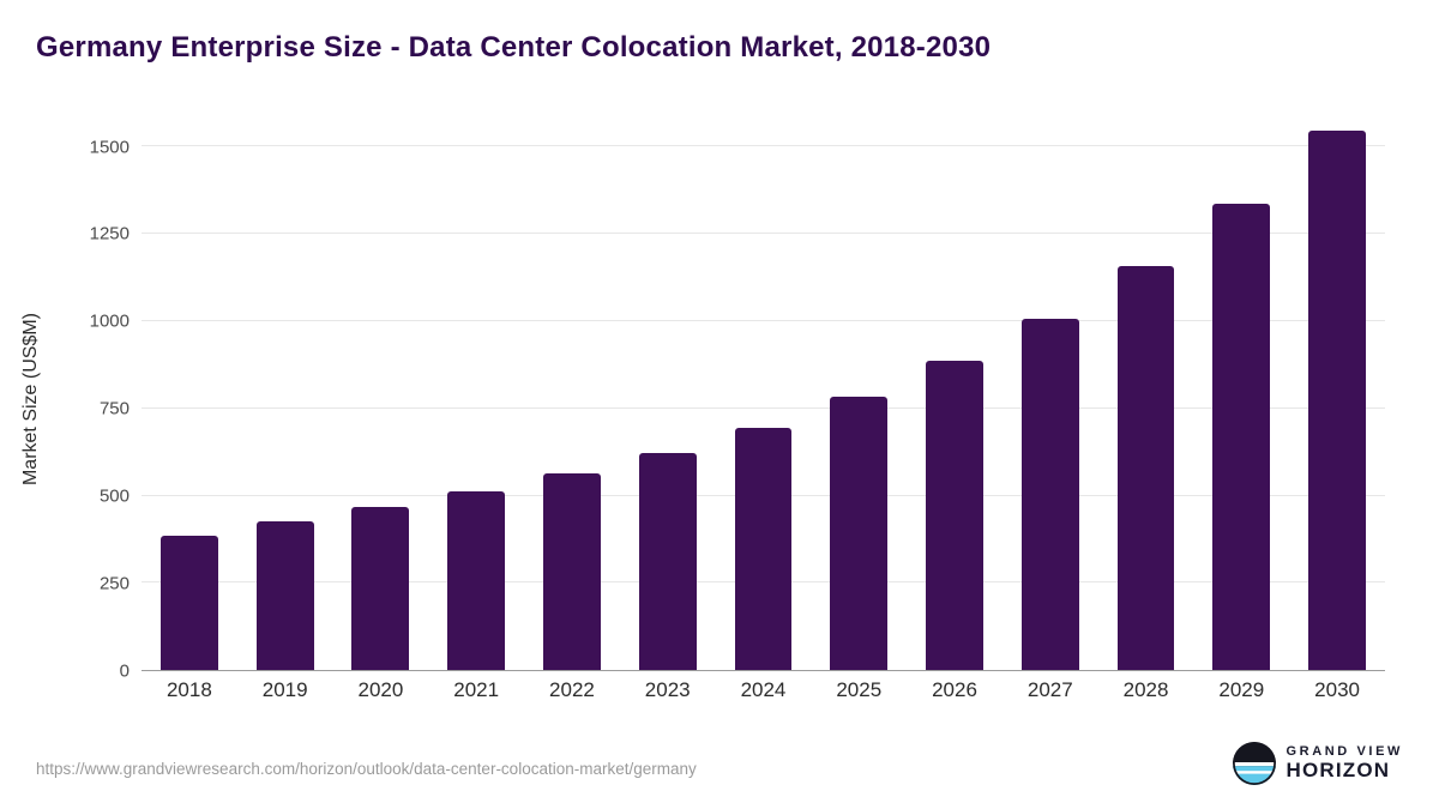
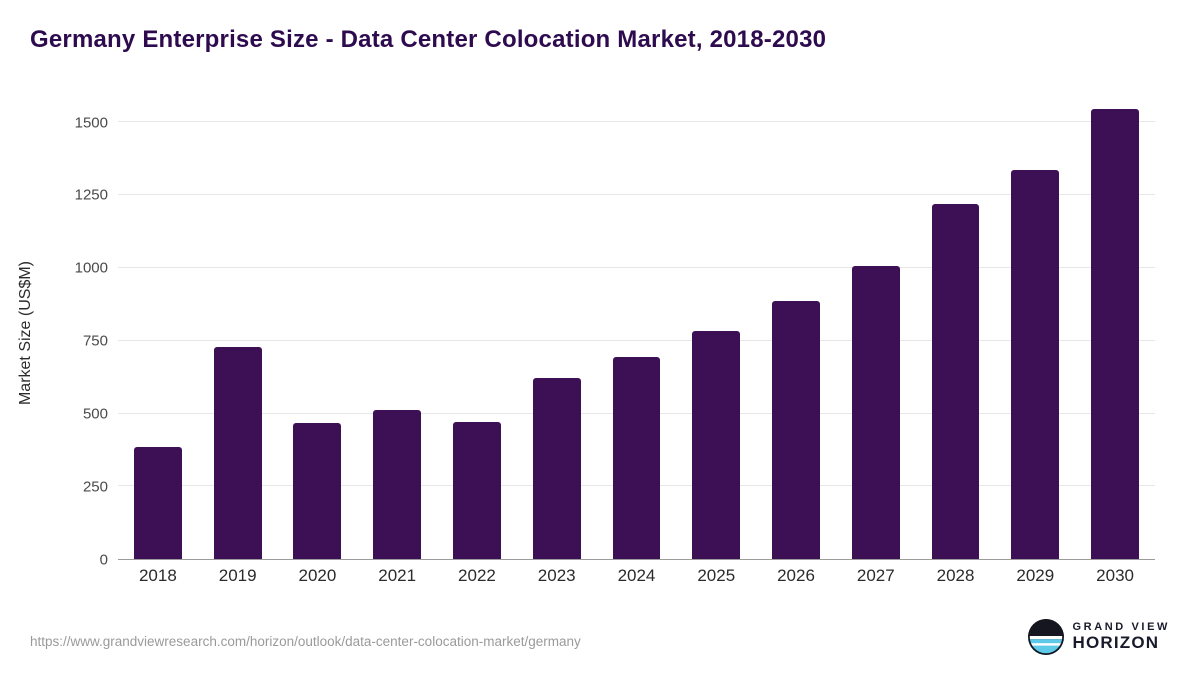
2019: 420 -> 730
2022: 560 -> 470
2028: 1160 -> 1220
